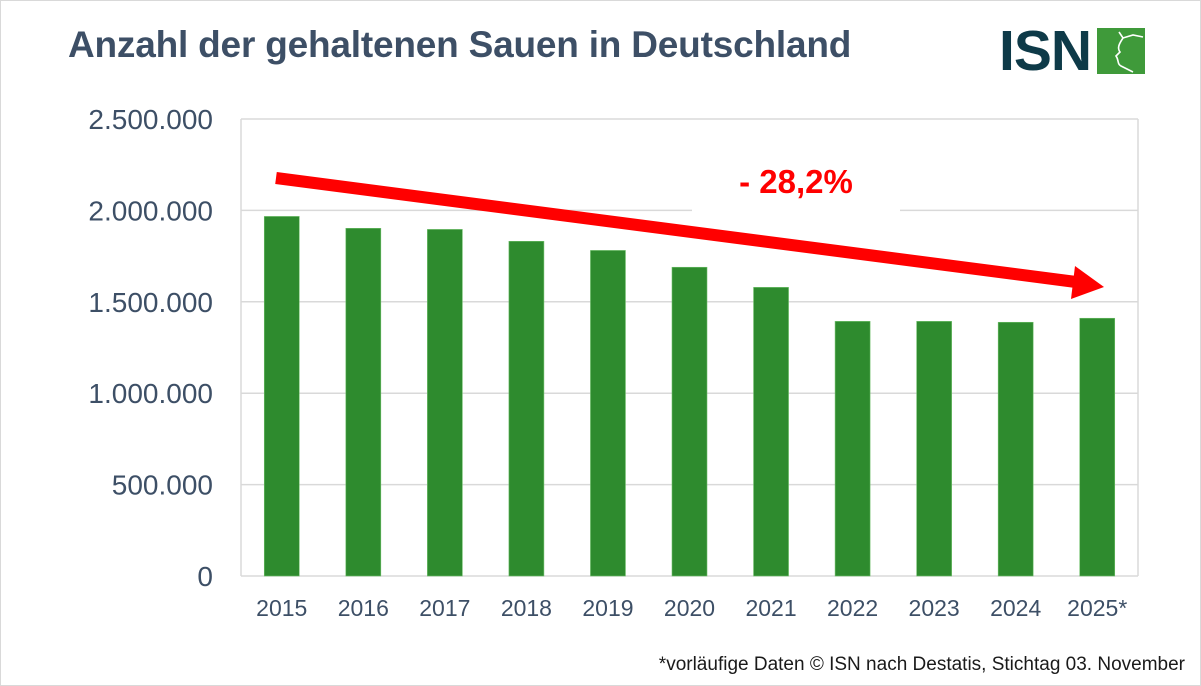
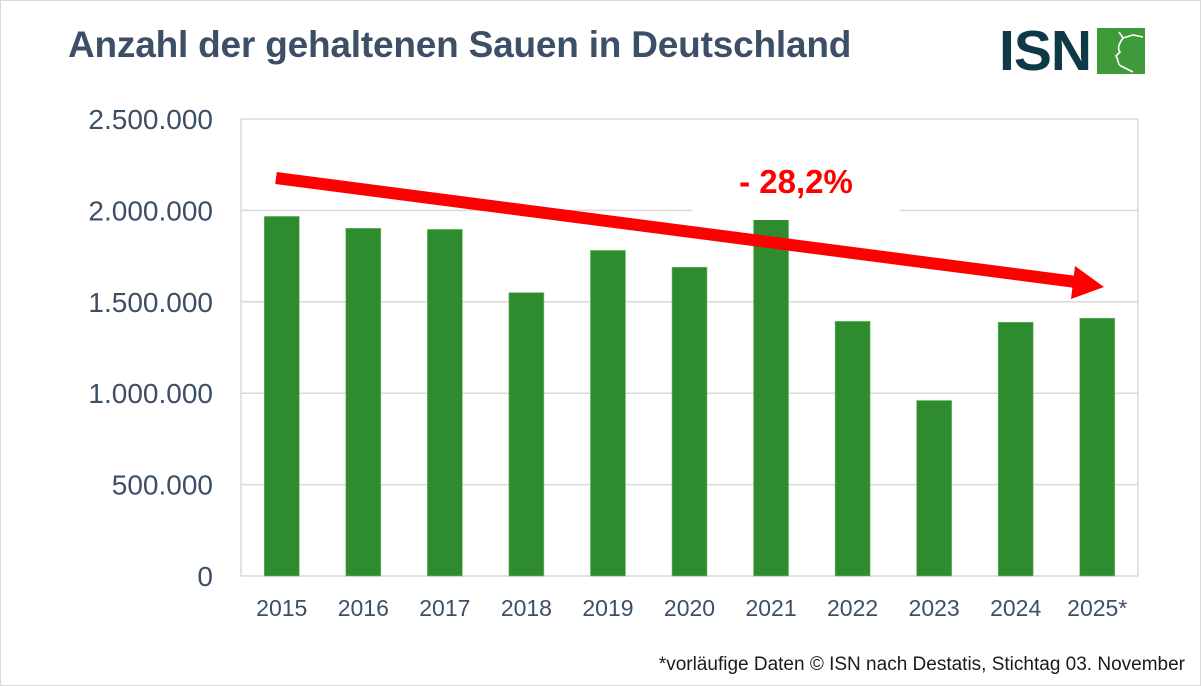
2018: 1830000 -> 1550000
2021: 1580000 -> 2150000
2023: 1390000 -> 960000
